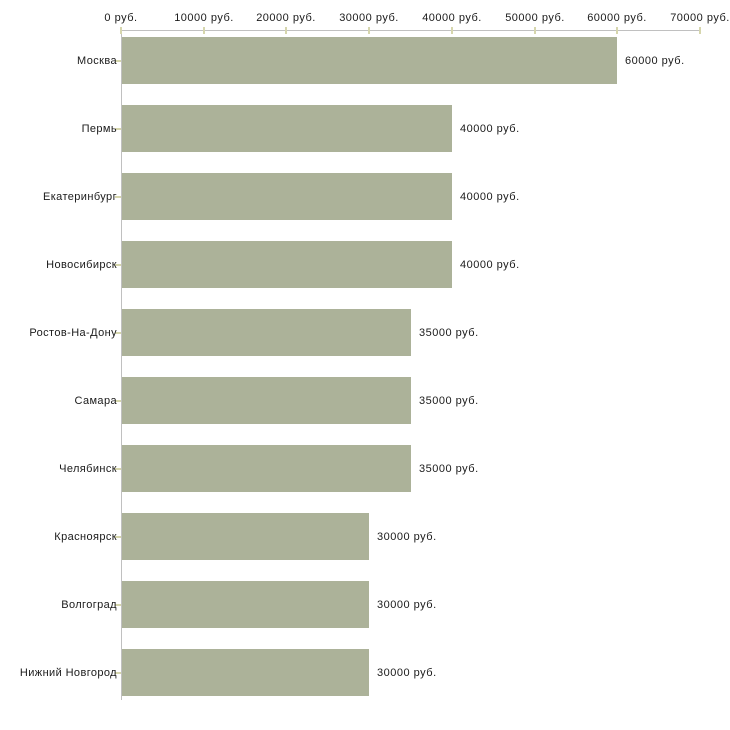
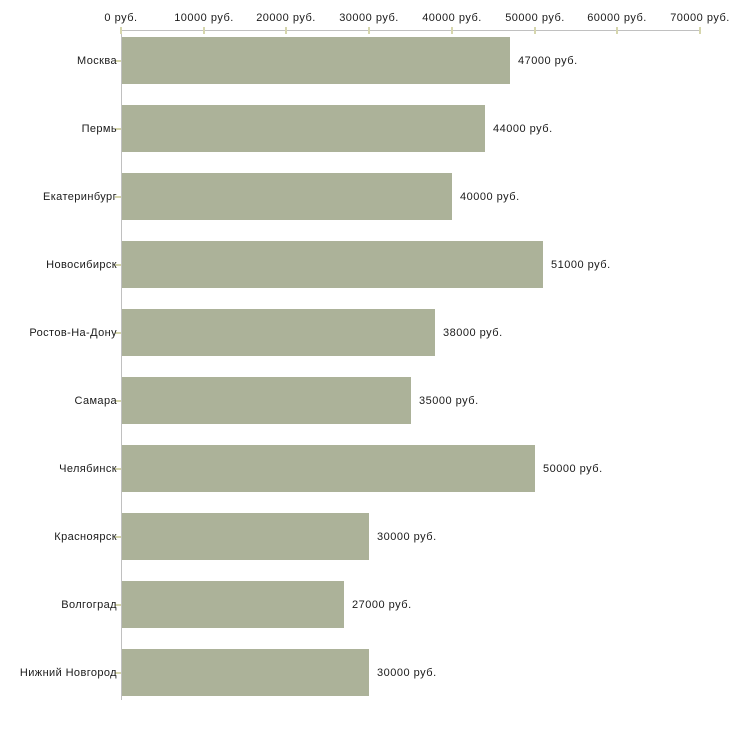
Москва: 60000 -> 47000
Пермь: 40000 -> 44000
Новосибирск: 40000 -> 51000
Ростов-На-Дону: 35000 -> 38000
Челябинск: 35000 -> 50000
Волгоград: 30000 -> 27000
